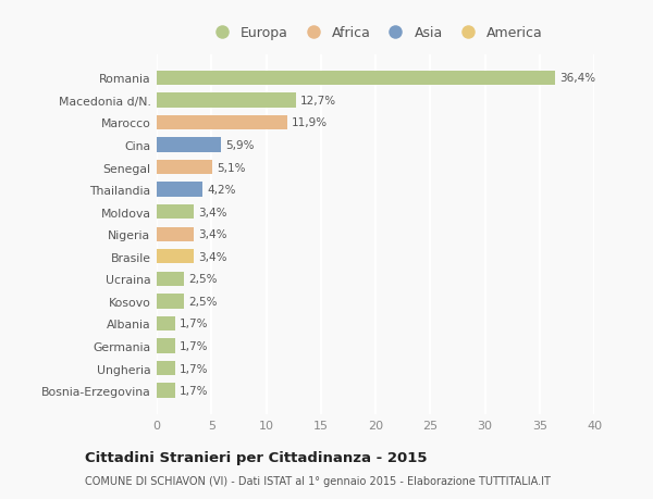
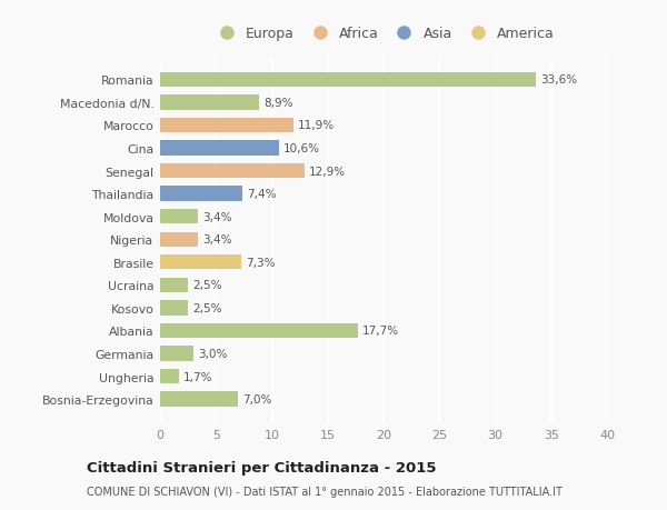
Romania: 36,4% -> 33,6%
Macedonia d/N.: 12,7% -> 8,9%
Cina: 5,9% -> 10,6%
Senegal: 5,1% -> 12,9%
Thailandia: 4,2% -> 7,4%
Brasile: 3,4% -> 7,3%
Albania: 1,7% -> 17,7%
Germania: 1,7% -> 3,0%
Bosnia-Erzegovina: 1,7% -> 7,0%
